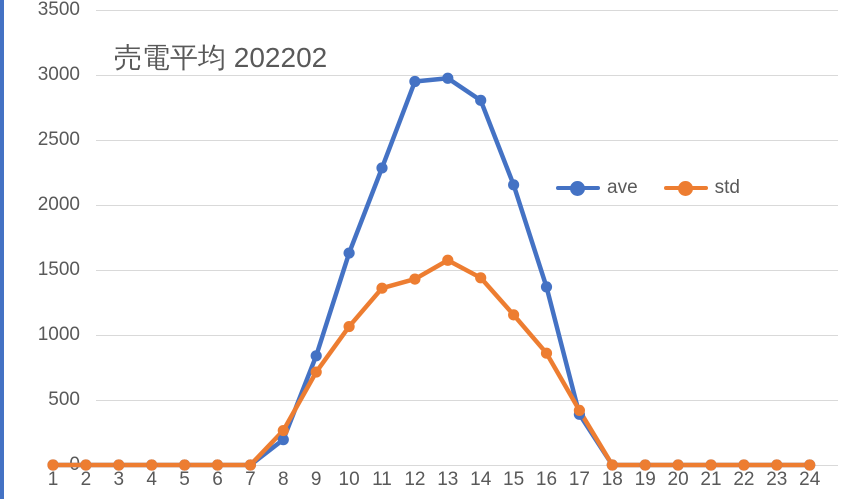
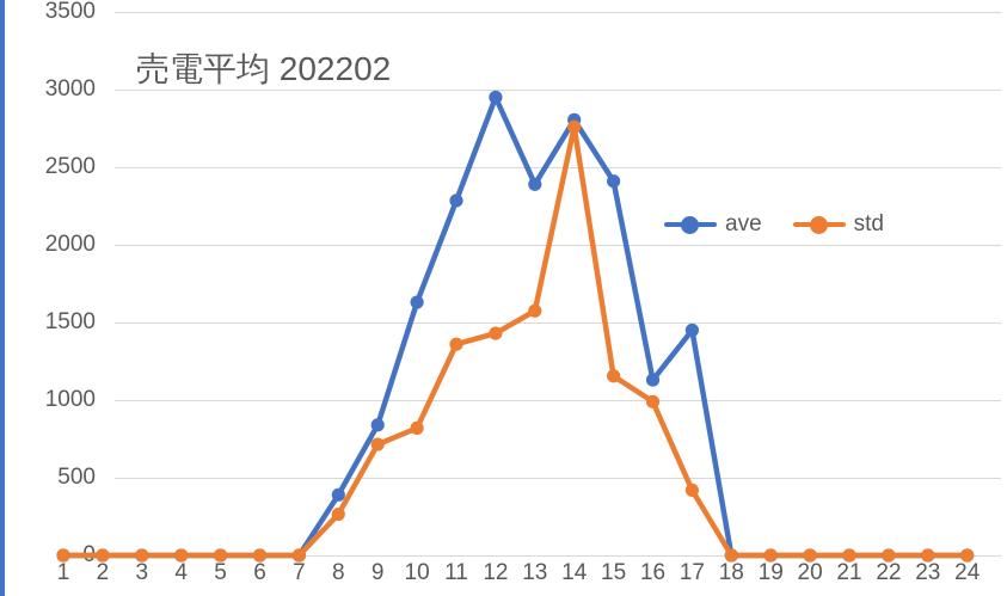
ave/8: 200 -> 390
std/10: 1060 -> 820
ave/13: 2980 -> 2390
std/14: 1440 -> 2760
ave/15: 2160 -> 2410
ave/16: 1370 -> 1130
std/16: 860 -> 990
ave/17: 390 -> 1450
